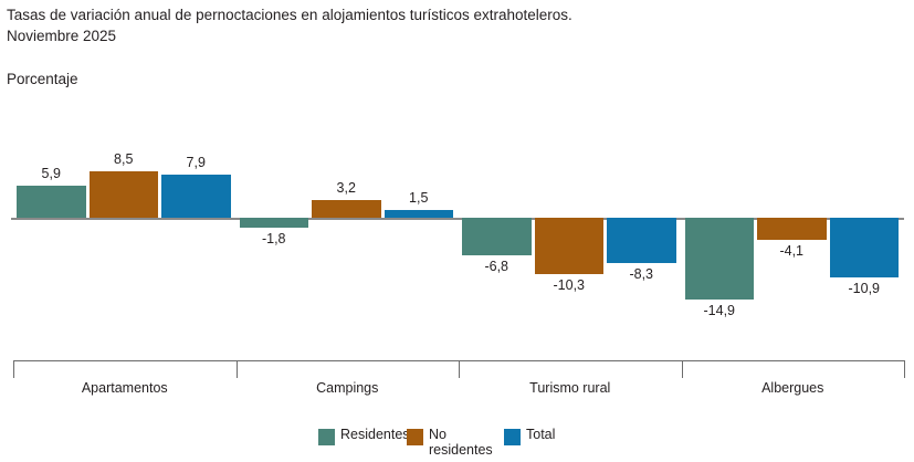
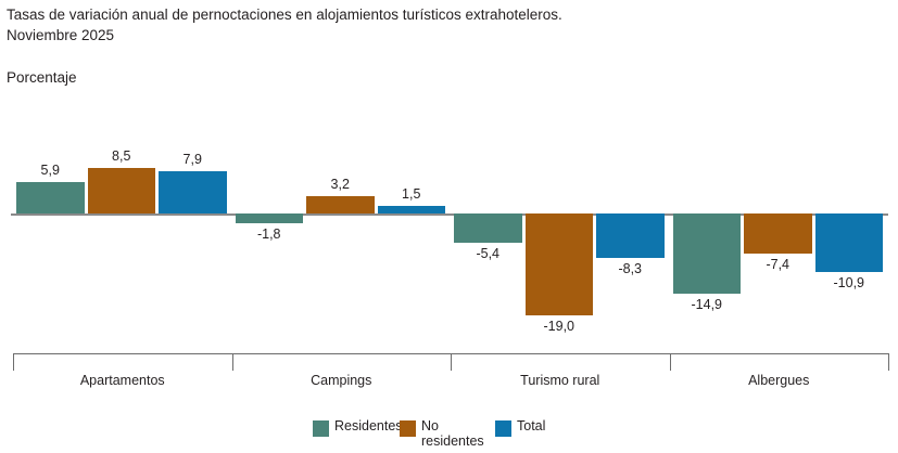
Residentes/Turismo rural: -6,8 -> -5,4
No residentes/Turismo rural: -10,3 -> -19,0
No residentes/Albergues: -4,1 -> -7,4
